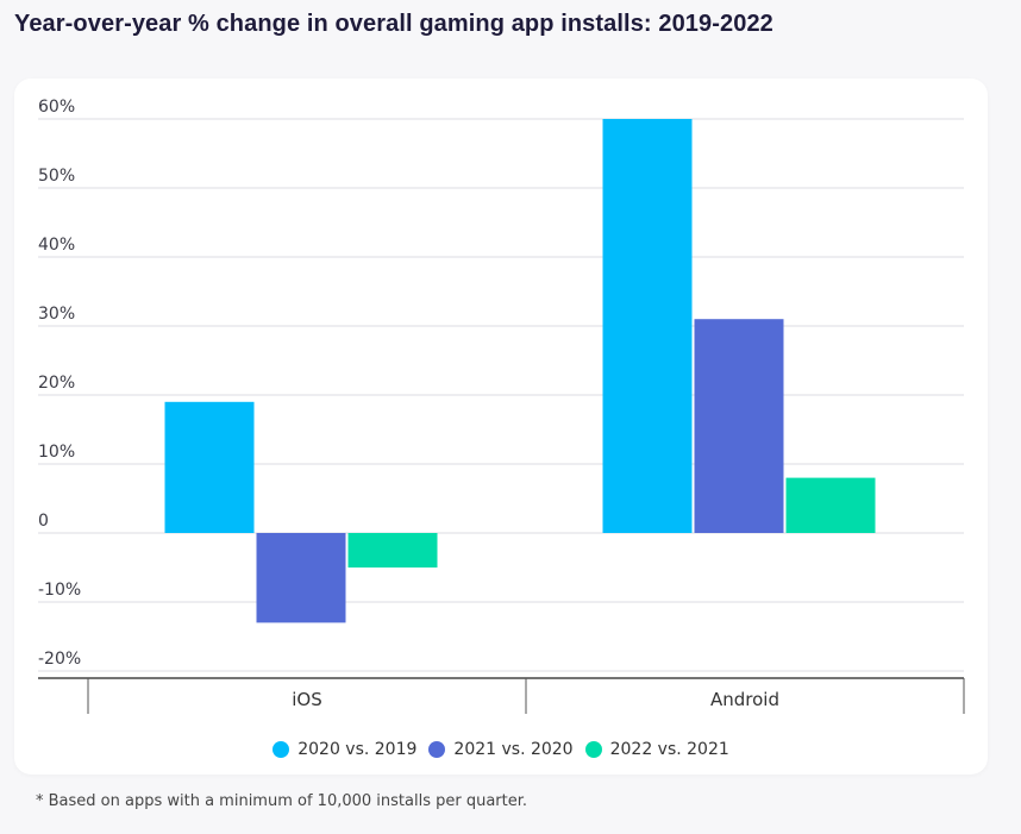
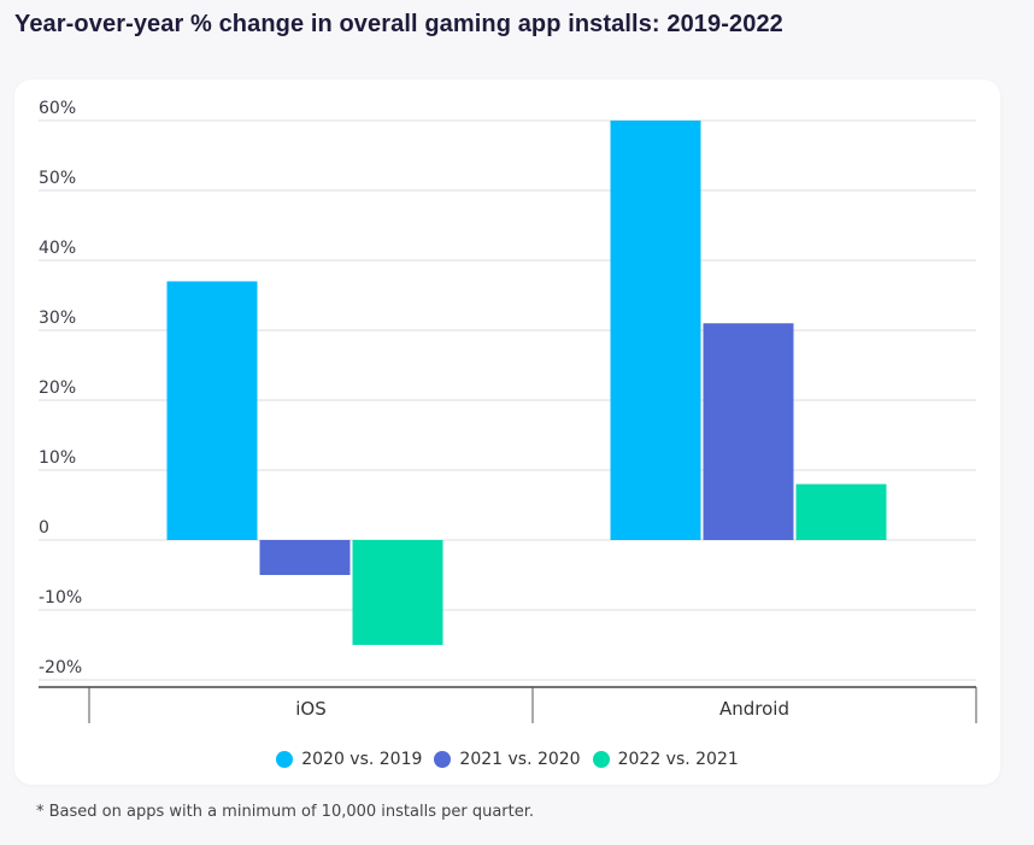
2020 vs. 2019/iOS: 19% -> 37%
2021 vs. 2020/iOS: -13% -> -5%
2022 vs. 2021/iOS: -5% -> -15%
